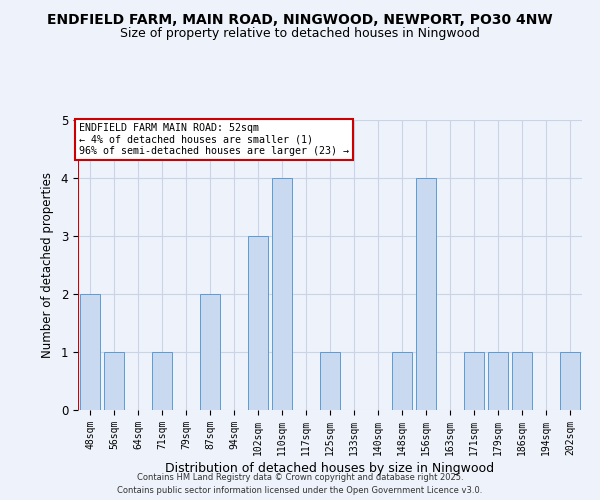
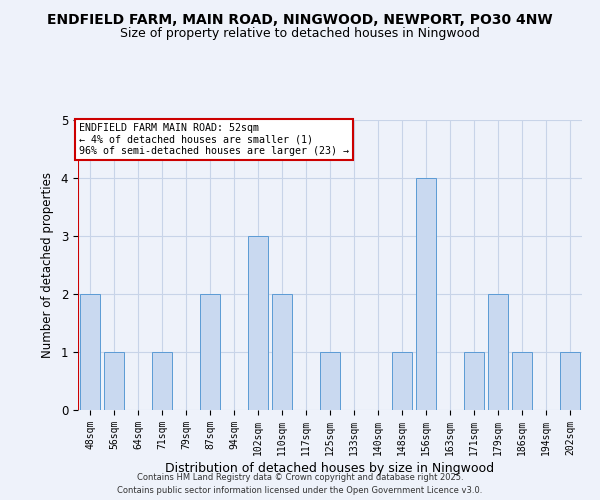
110sqm: 4 -> 2
179sqm: 1 -> 2
